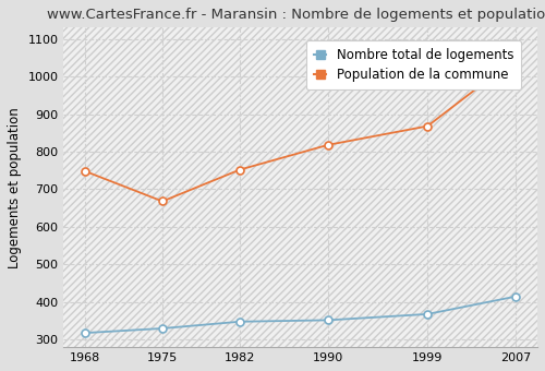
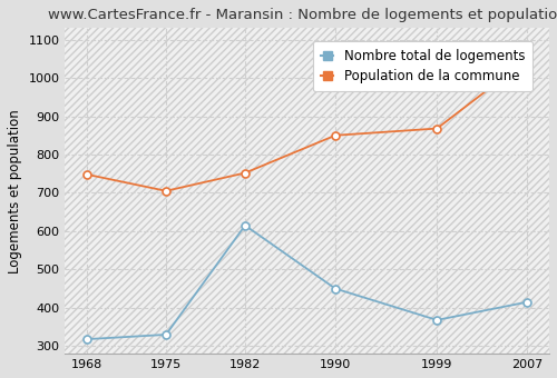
Population de la commune/1975: 668 -> 705
Nombre total de logements/1982: 348 -> 615
Nombre total de logements/1990: 352 -> 450
Population de la commune/1990: 818 -> 850
